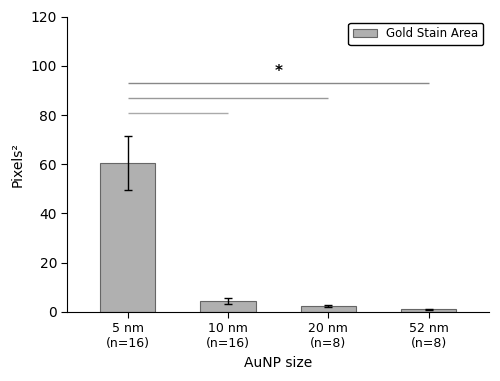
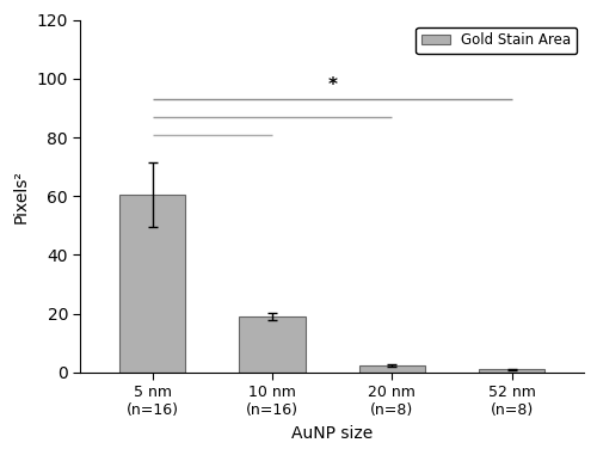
10 nm (n=16): 4.5 -> 19.0
